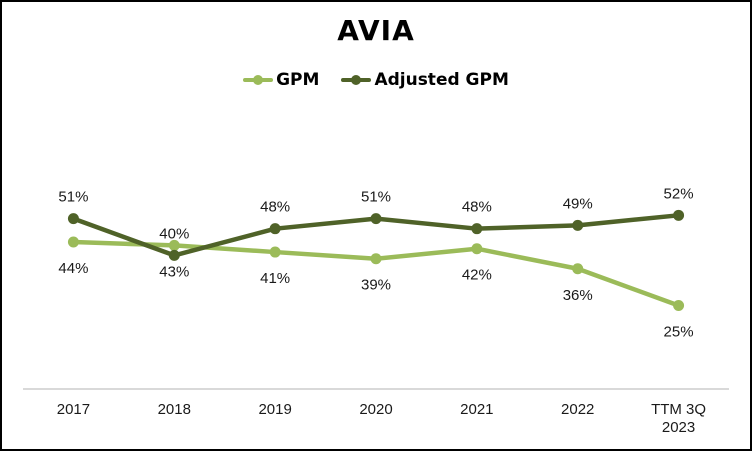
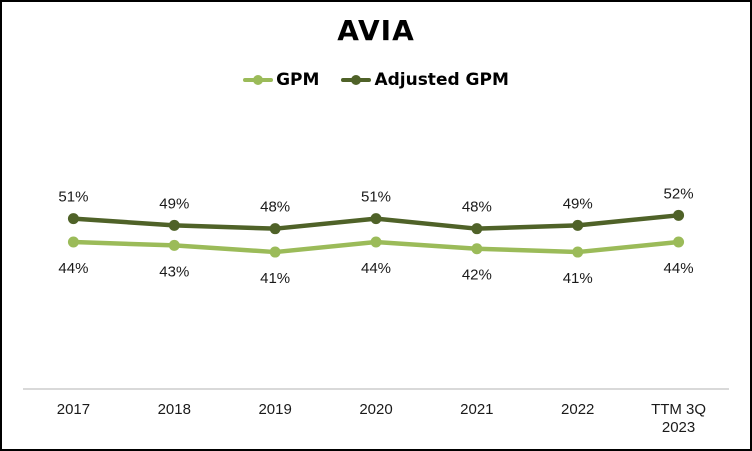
Adjusted GPM/2018: 40% -> 49%
GPM/2020: 39% -> 44%
GPM/2022: 36% -> 41%
GPM/TTM 3Q 2023: 25% -> 44%
